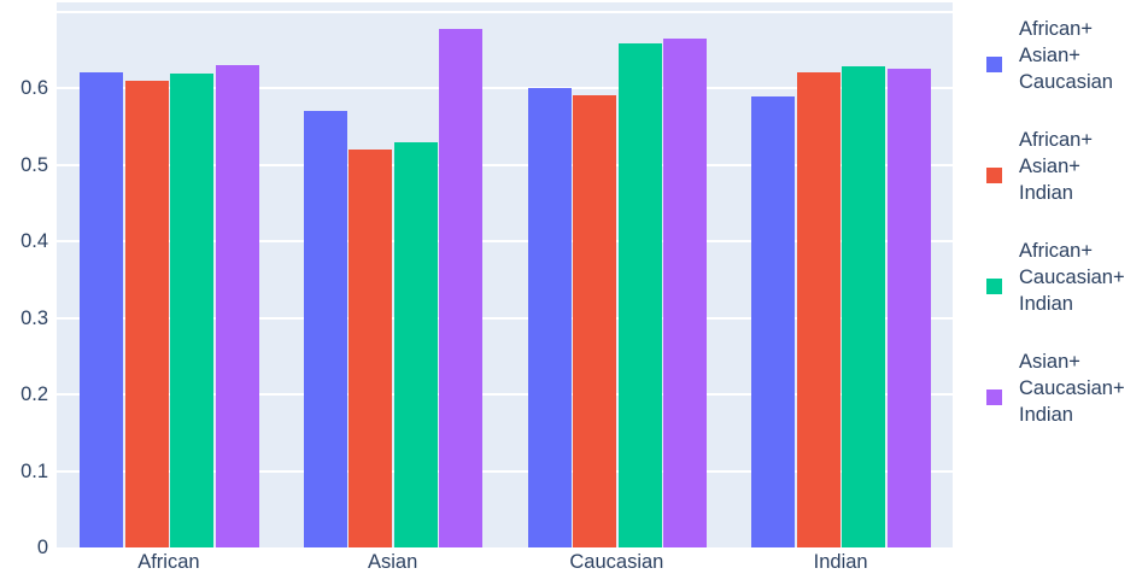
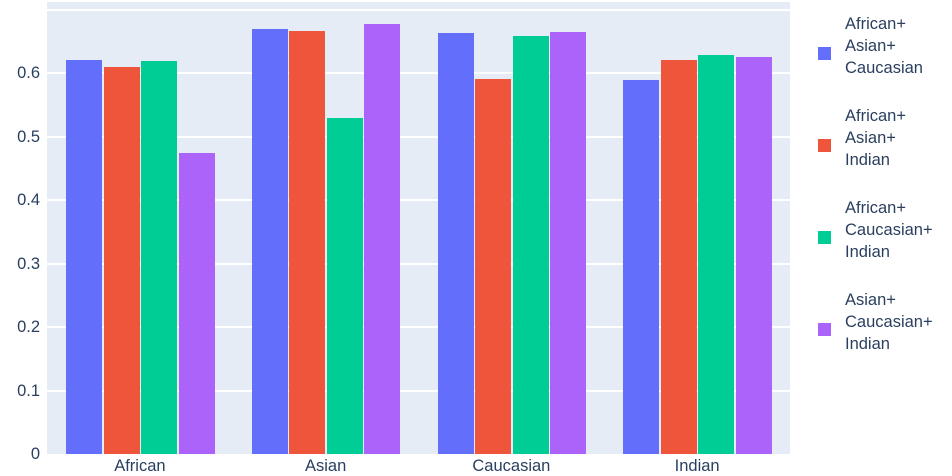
Asian+ Caucasian+ Indian/African: 0.63 -> 0.47
African+ Asian+ Caucasian/Asian: 0.57 -> 0.67
African+ Asian+ Indian/Asian: 0.52 -> 0.67
African+ Asian+ Caucasian/Caucasian: 0.60 -> 0.66
